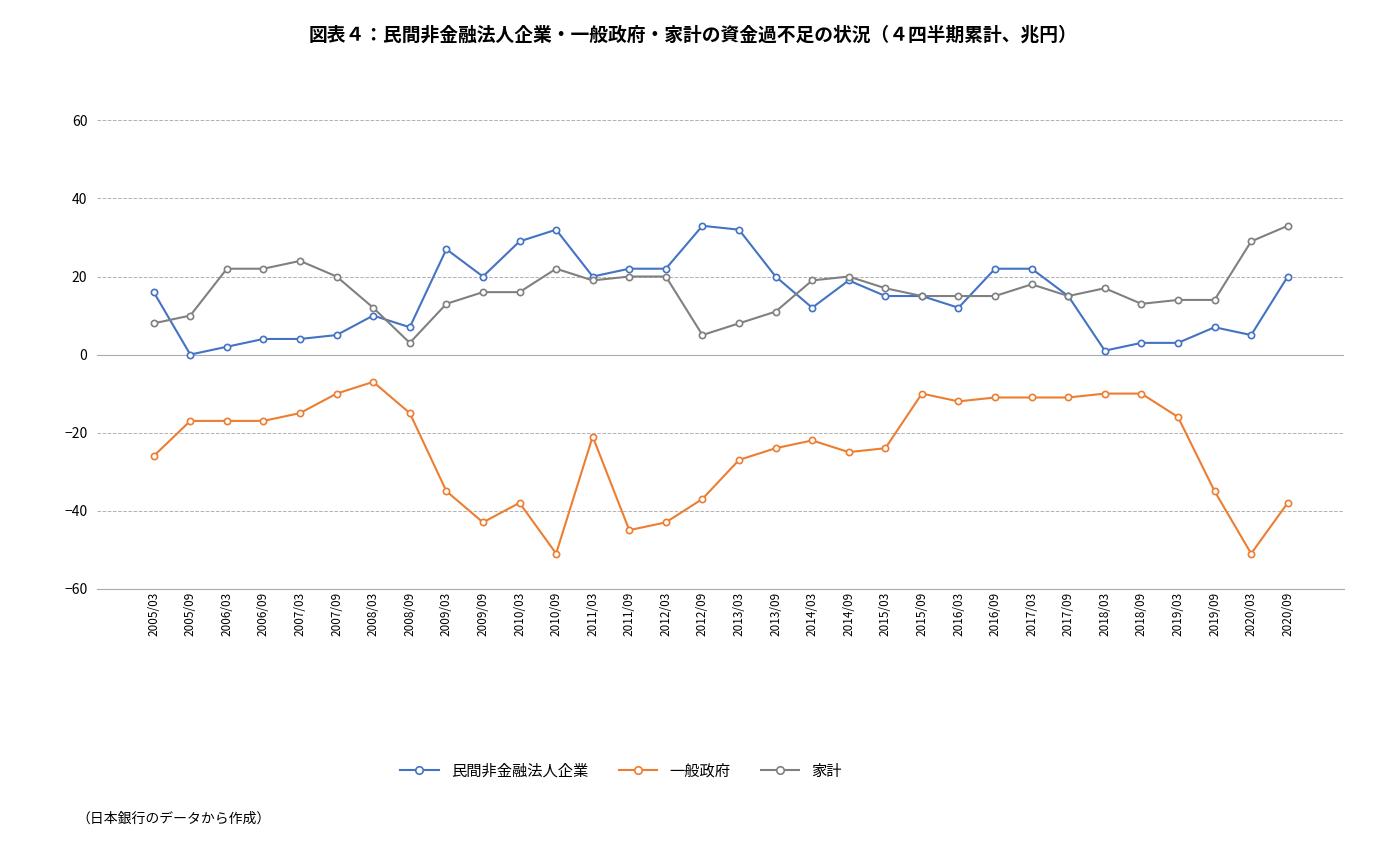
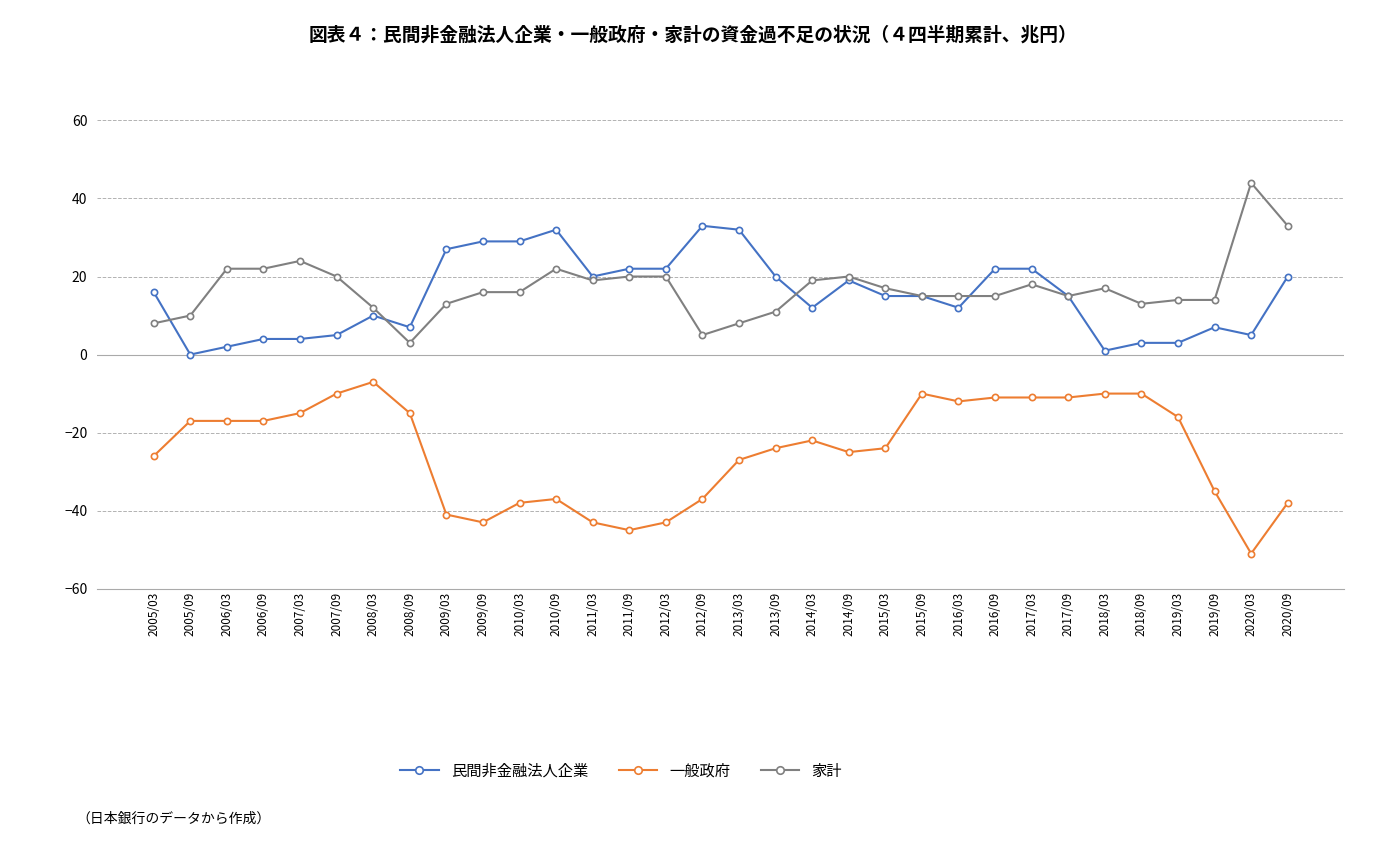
一般政府/2009/03: -35 -> -41
民間非金融法人企業/2009/09: 20 -> 29
一般政府/2010/09: -51 -> -37
一般政府/2011/03: -21 -> -43
家計/2020/03: 29 -> 44
